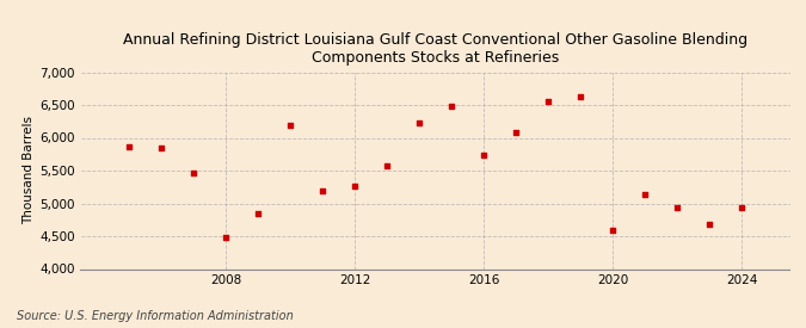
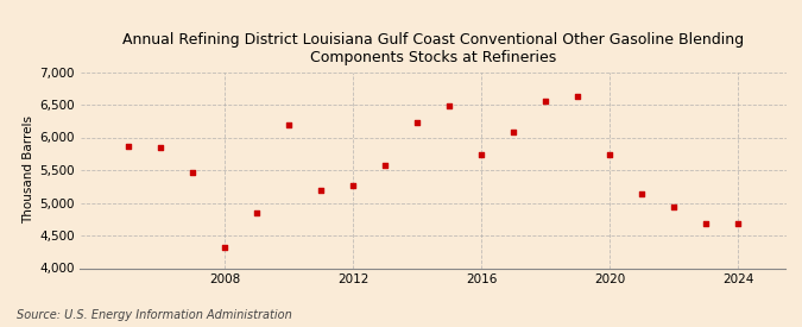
2008: 4,480 -> 4,320
2020: 4,600 -> 5,730
2024: 4,940 -> 4,680
